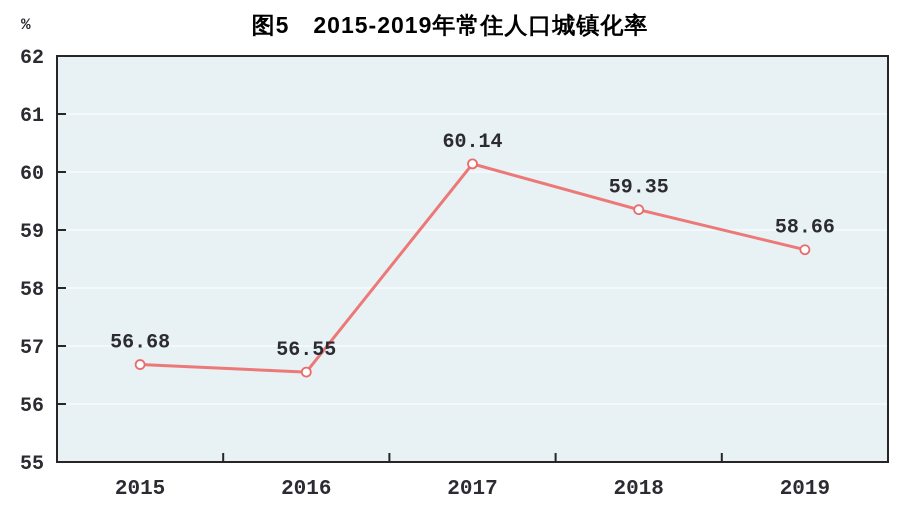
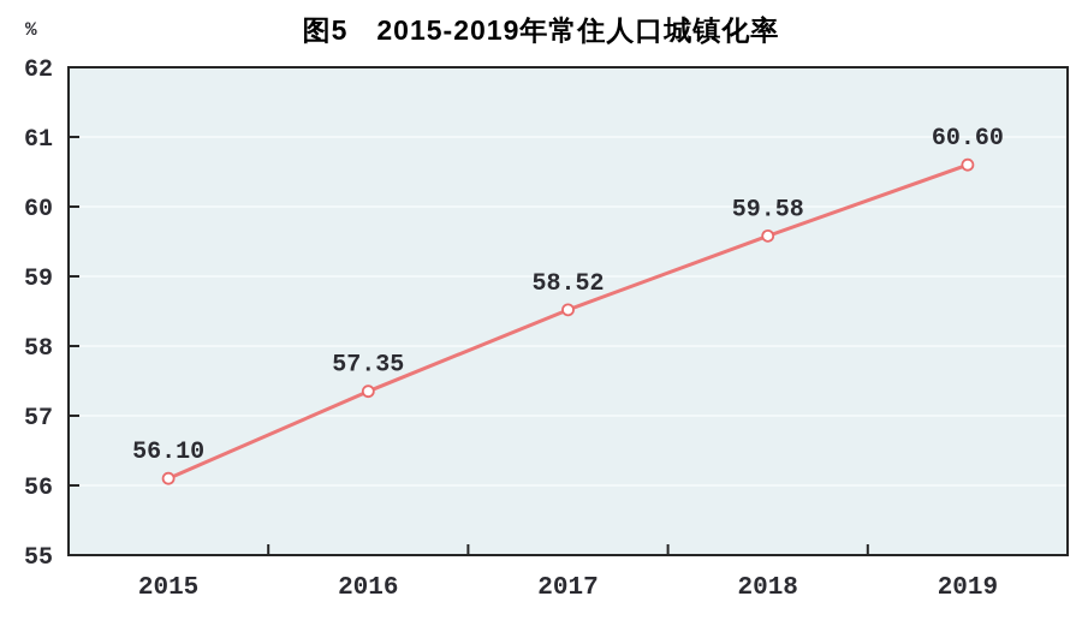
2015: 56.68 -> 56.10
2016: 56.55 -> 57.35
2017: 60.14 -> 58.52
2018: 59.35 -> 59.58
2019: 58.66 -> 60.60
